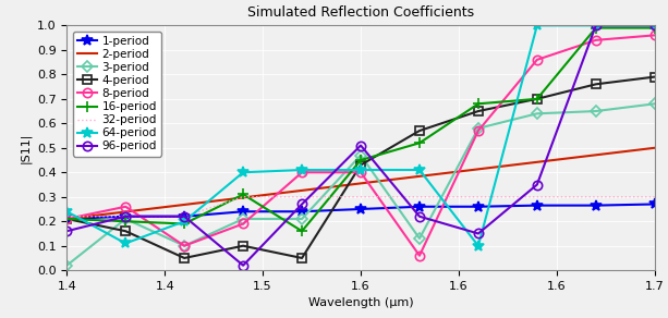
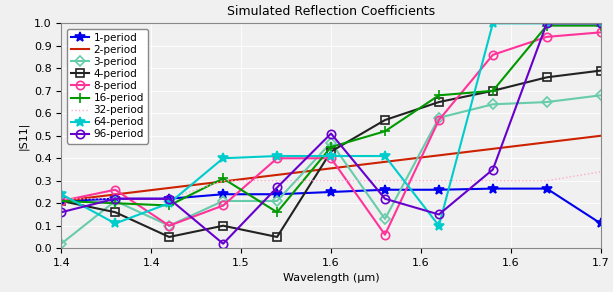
1-period/1.7: 0.270 -> 0.110
32-period/1.7: 0.30 -> 0.34
